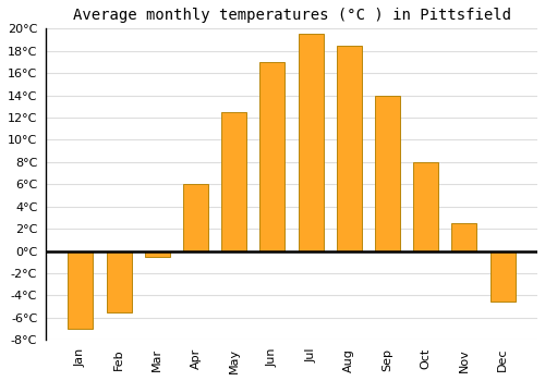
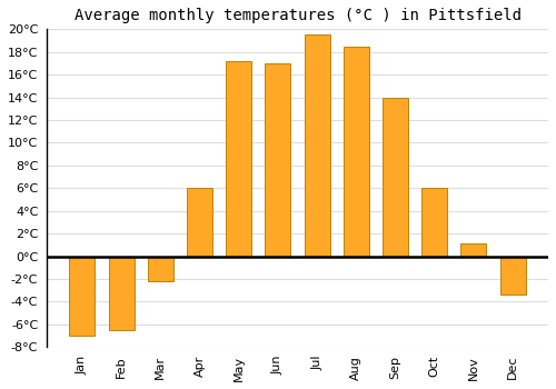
Feb: -5.5°C -> -6.5°C
Mar: -0.5°C -> -2.2°C
May: 12.5°C -> 17.2°C
Oct: 8.0°C -> 6.0°C
Nov: 2.5°C -> 1.1°C
Dec: -4.5°C -> -3.4°C
